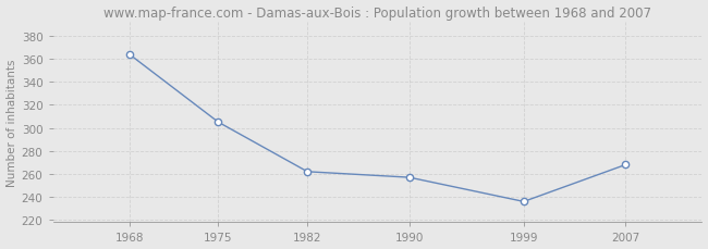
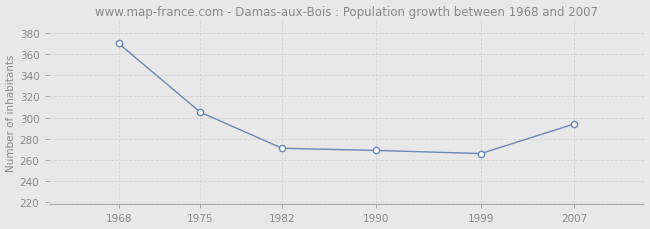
1968: 364 -> 370
1982: 262 -> 271
1990: 257 -> 269
1999: 236 -> 266
2007: 268 -> 294
